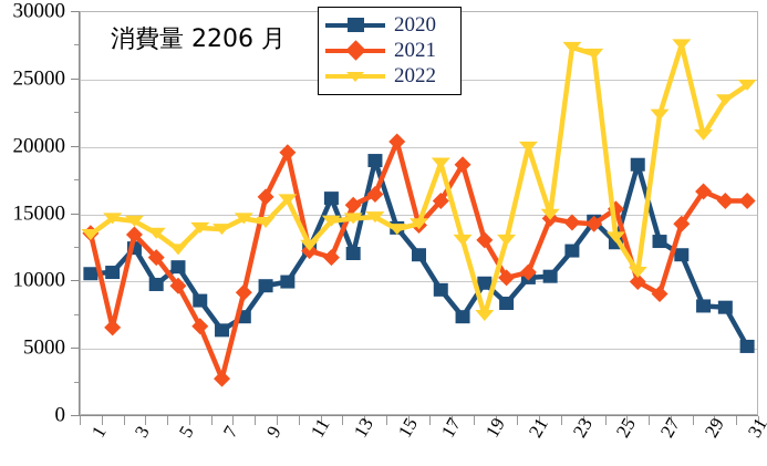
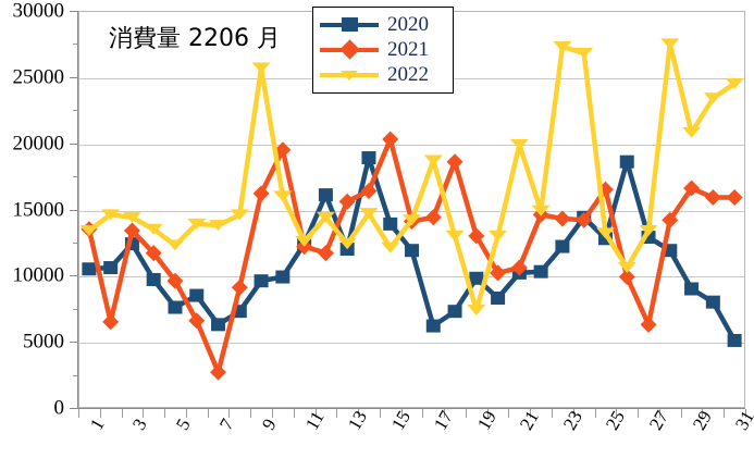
2020/5: 11000 -> 7600
2022/9: 14300 -> 25700
2022/13: 14600 -> 12400
2022/15: 13800 -> 12100
2020/17: 9300 -> 6200
2021/17: 15900 -> 14400
2021/25: 15300 -> 16500
2021/27: 9000 -> 6300
2022/27: 22300 -> 13400
2020/29: 8100 -> 9000
